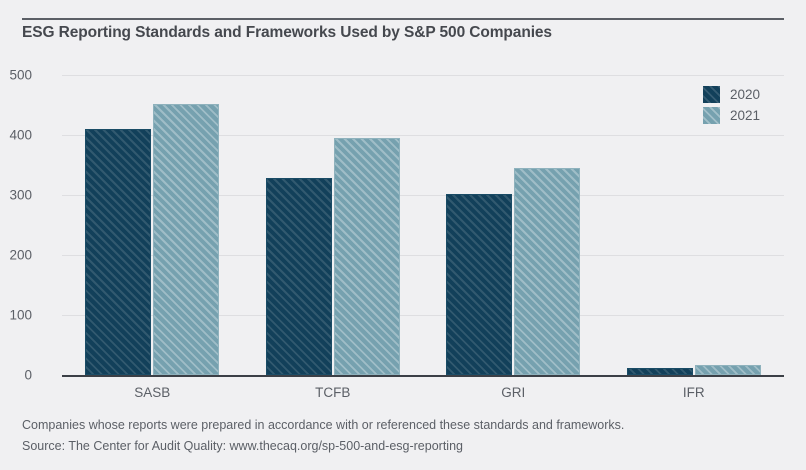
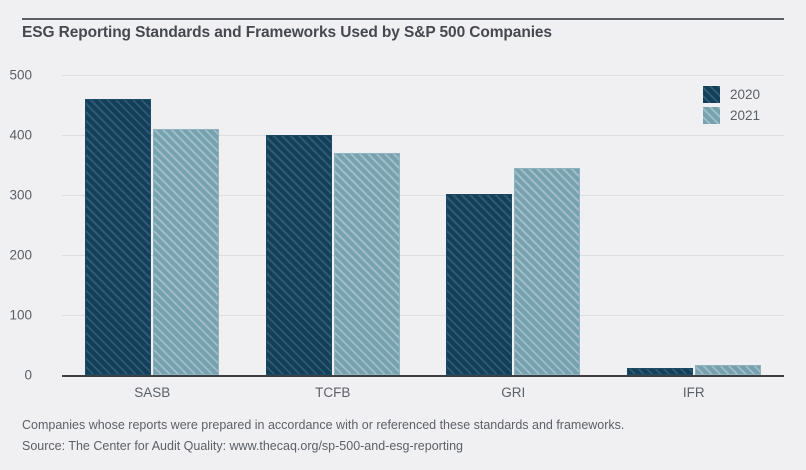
2020/SASB: 410 -> 460
2021/SASB: 450 -> 410
2020/TCFB: 330 -> 400
2021/TCFB: 400 -> 370
